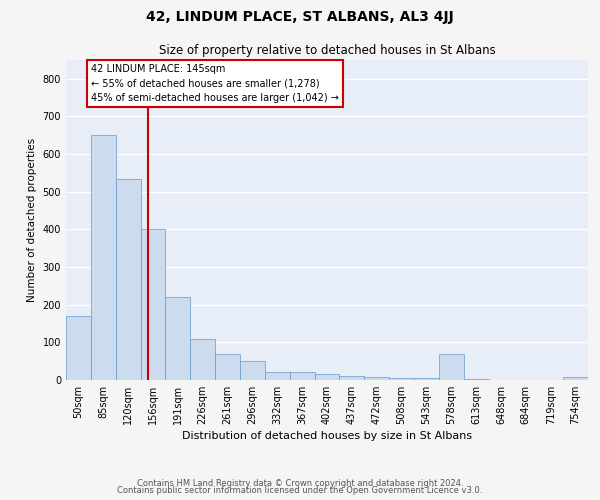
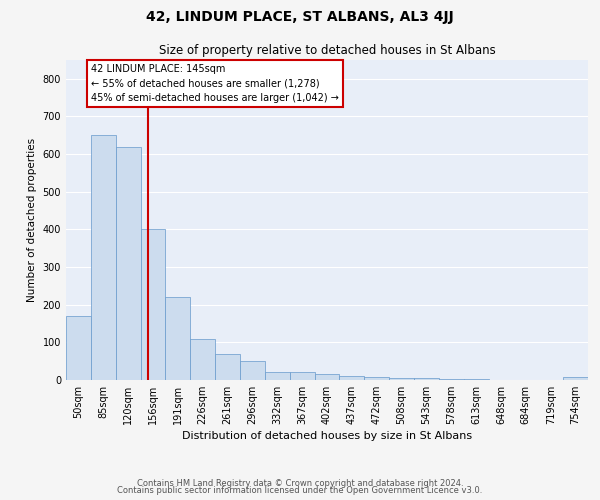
120sqm: 535 -> 620
578sqm: 70 -> 3
